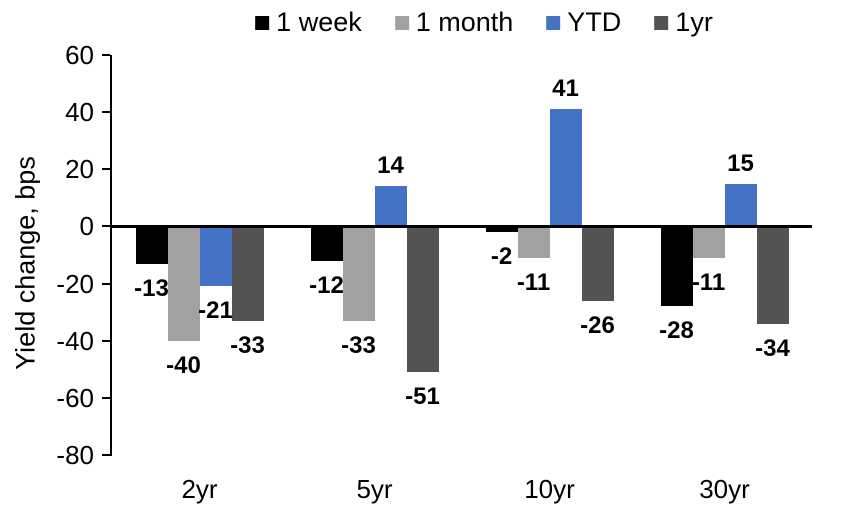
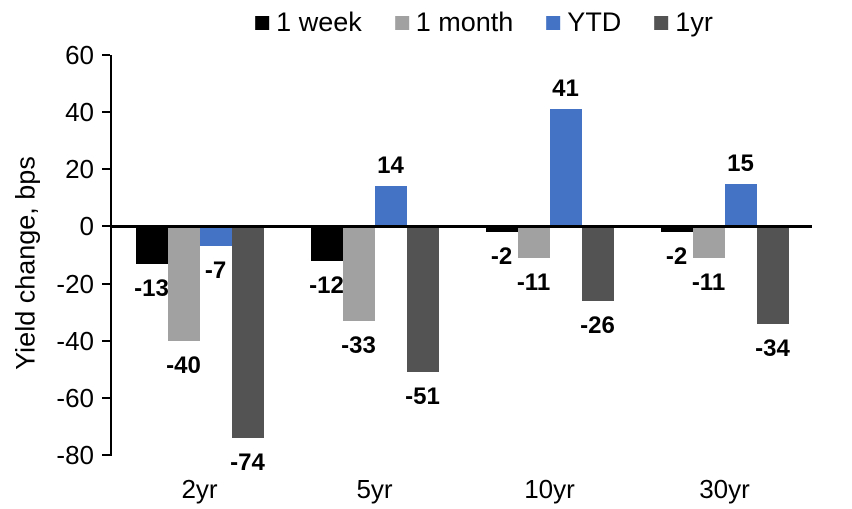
YTD/2yr: -21 -> -7
1yr/2yr: -33 -> -74
1 week/30yr: -28 -> -2
